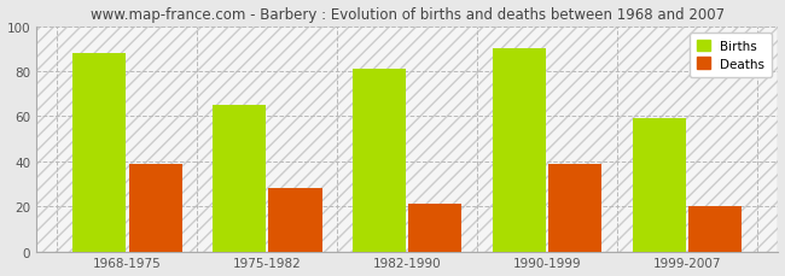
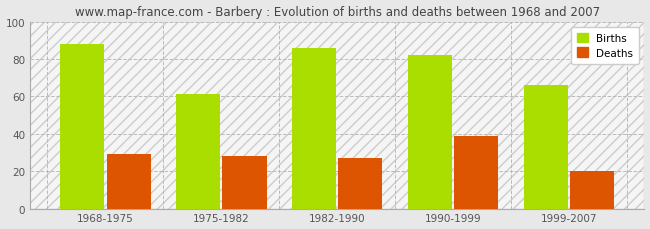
Deaths/1968-1975: 39 -> 29
Births/1975-1982: 65 -> 61
Births/1982-1990: 81 -> 86
Deaths/1982-1990: 21 -> 27
Births/1990-1999: 90 -> 82
Births/1999-2007: 59 -> 66
